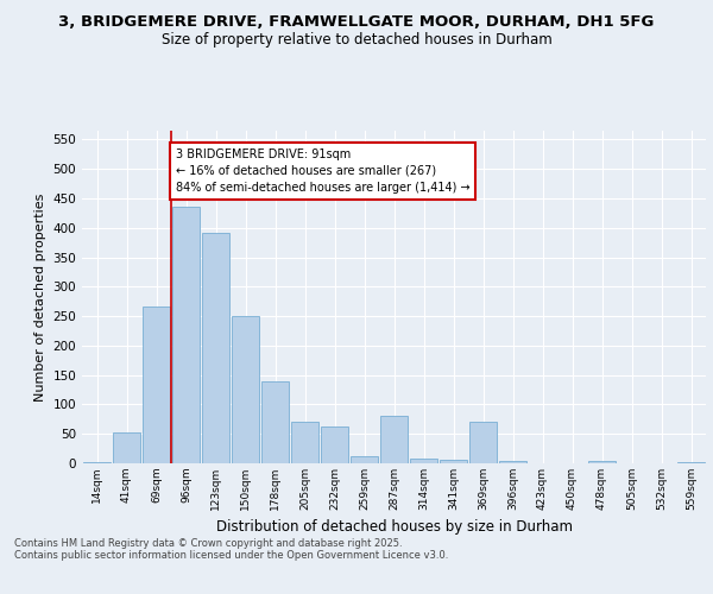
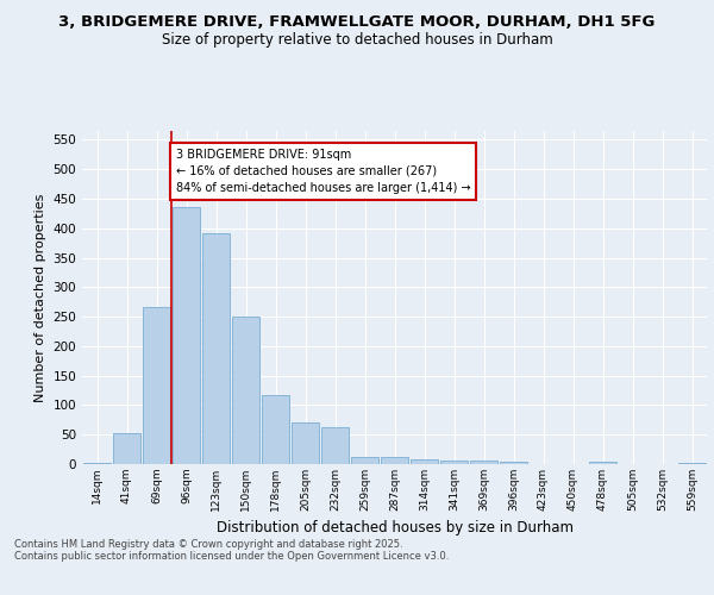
178sqm: 140 -> 117
287sqm: 80 -> 13
369sqm: 70 -> 6
